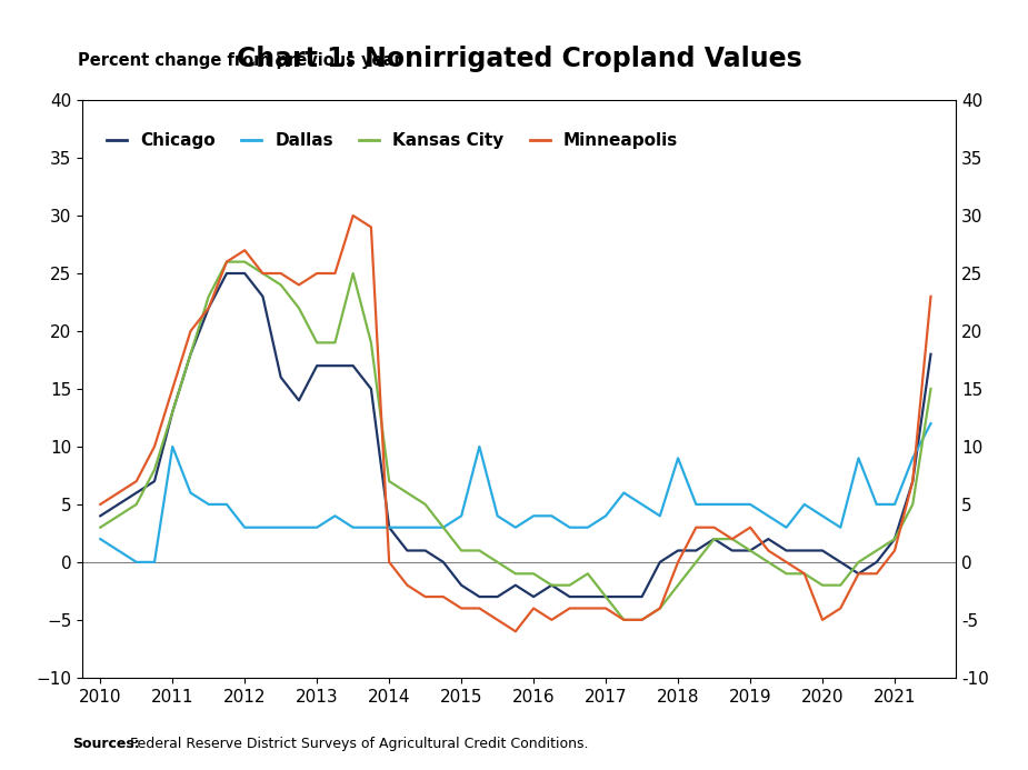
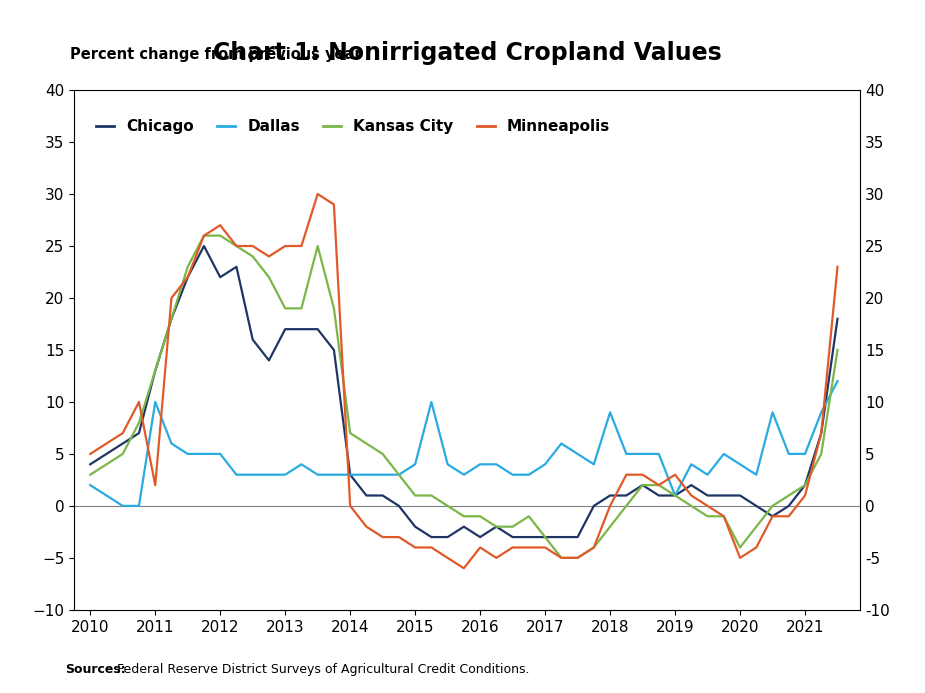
Minneapolis/2011: 15 -> 2
Chicago/2012: 25 -> 22
Dallas/2012: 3 -> 5
Dallas/2019: 5 -> 1
Kansas City/2020: -2 -> -4
